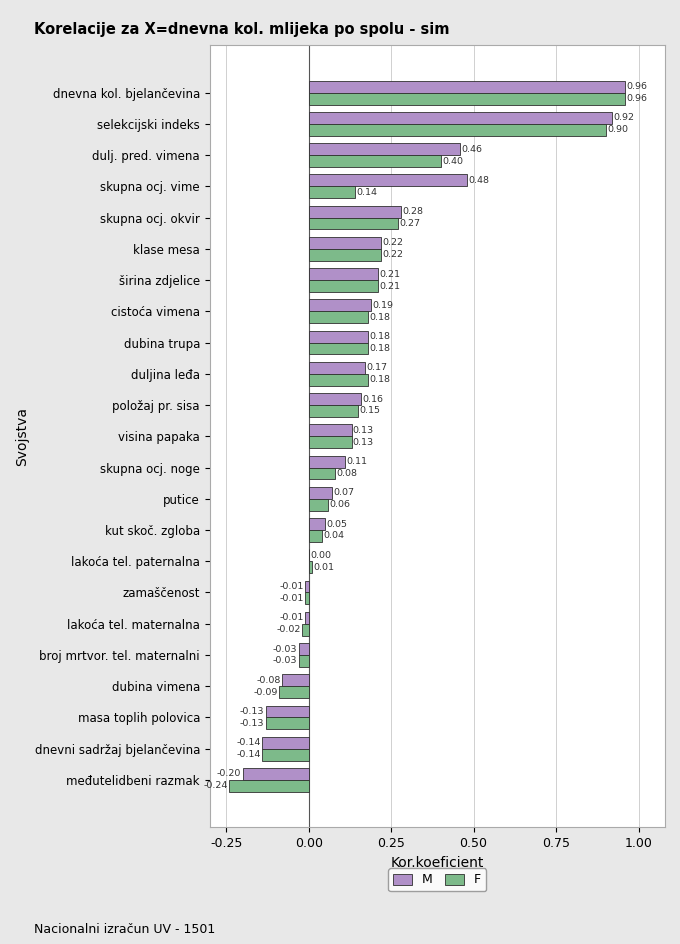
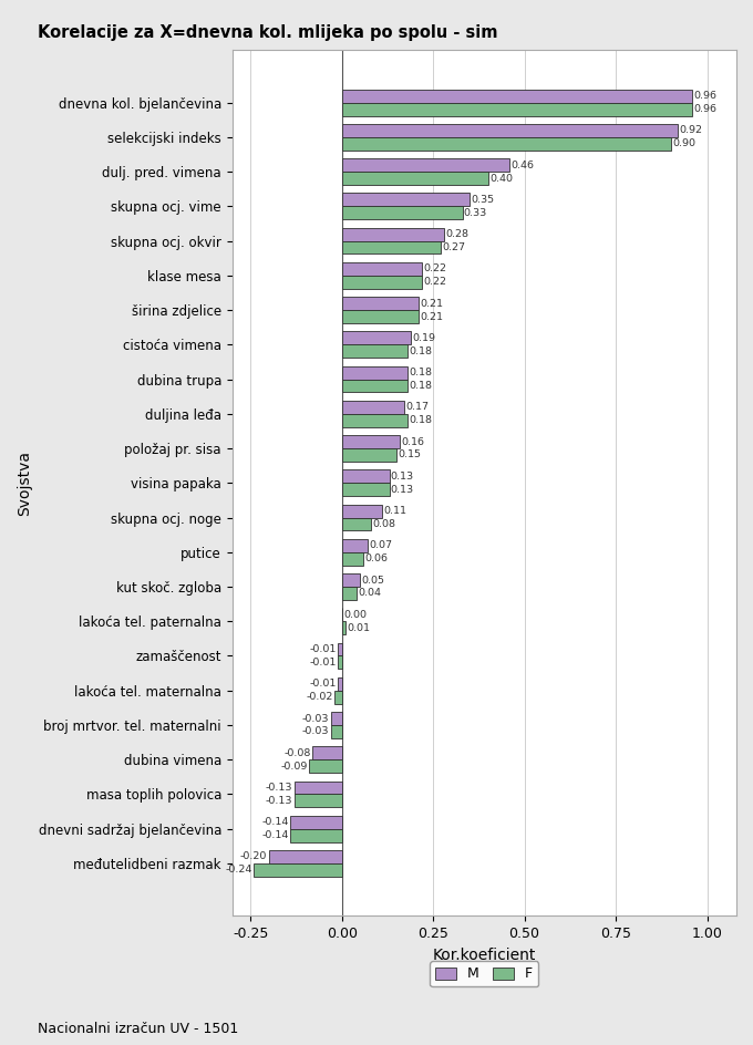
M/skupna ocj. vime: 0.48 -> 0.35
F/skupna ocj. vime: 0.14 -> 0.33
